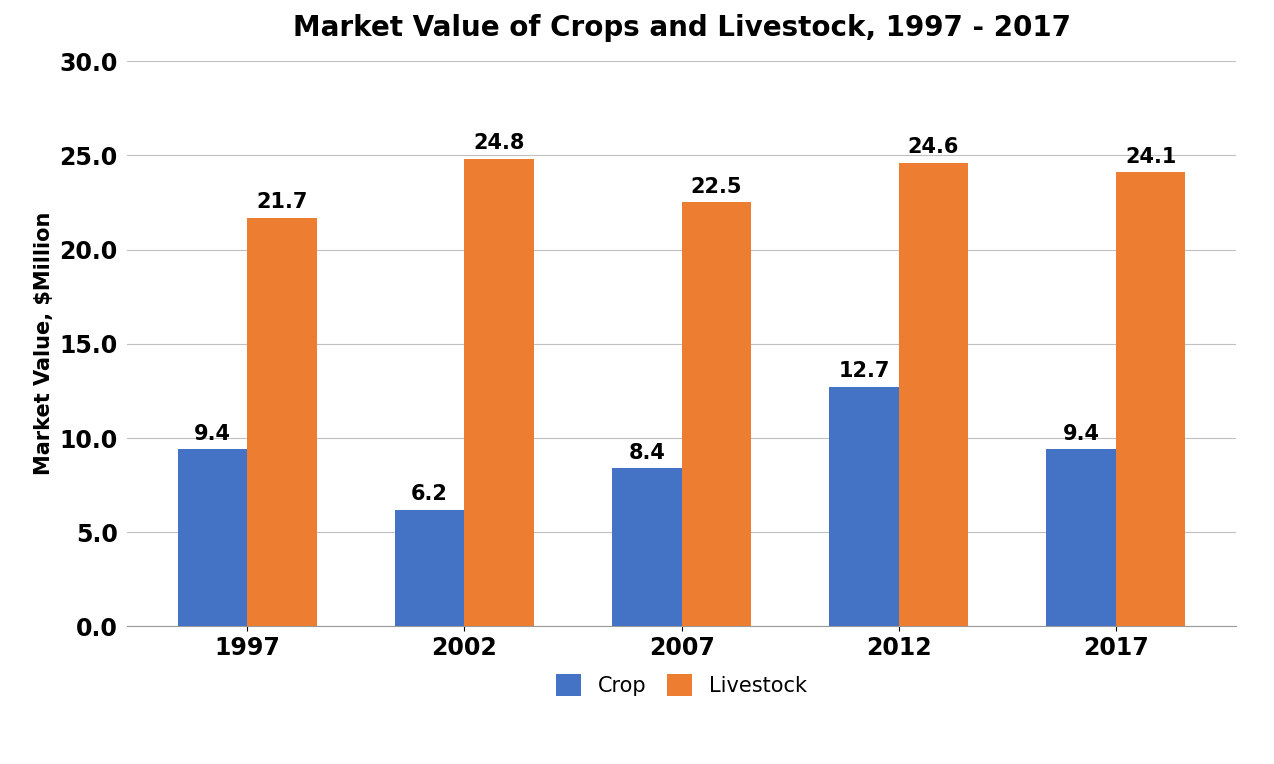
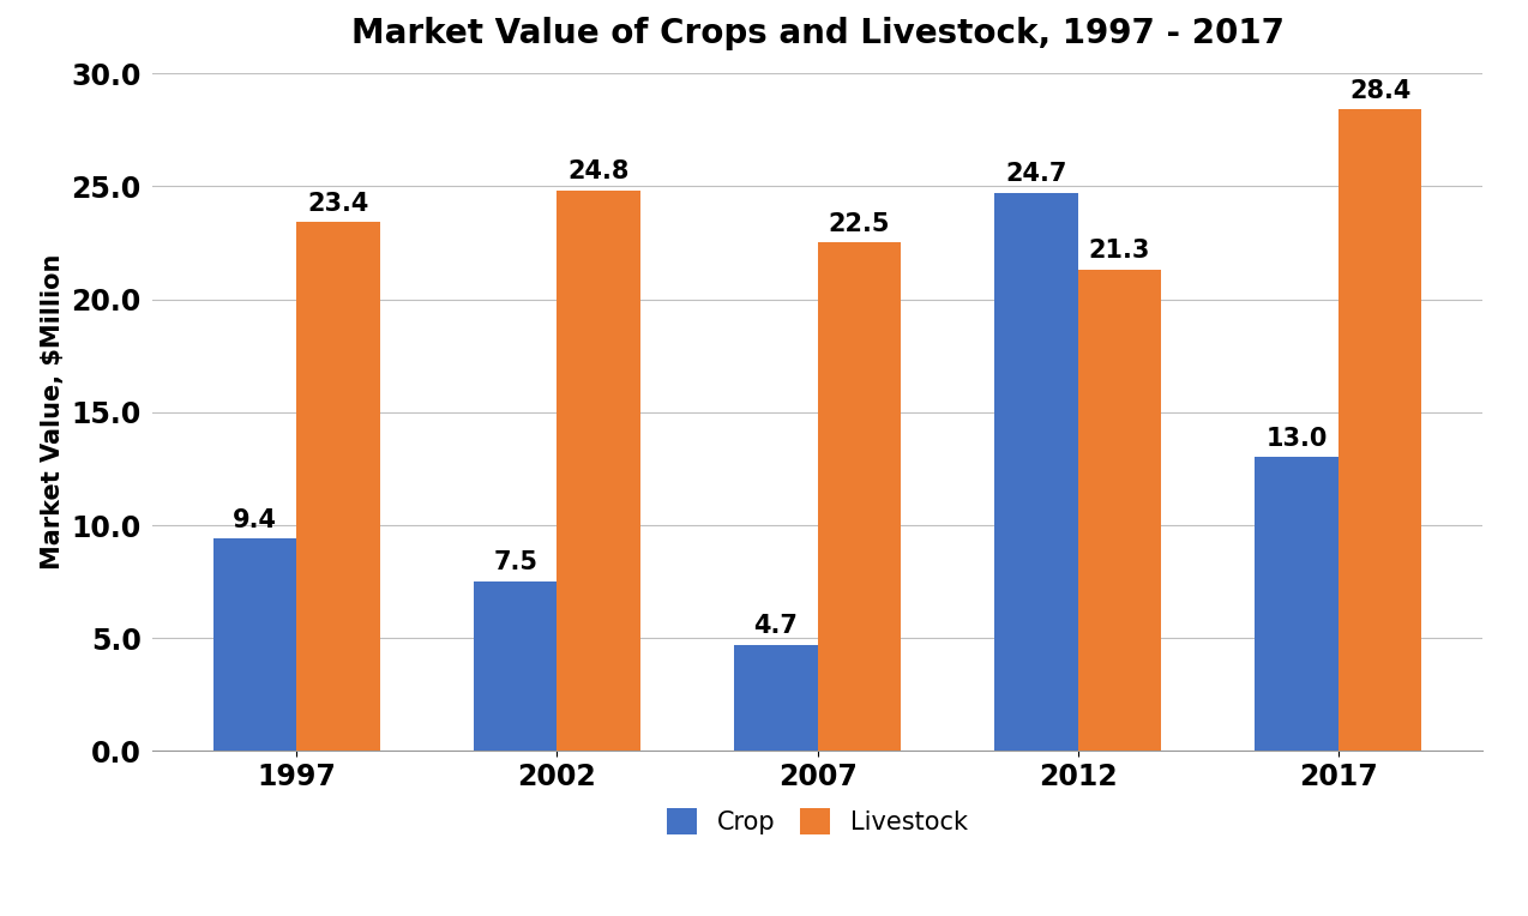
Livestock/1997: 21.7 -> 23.4
Crop/2002: 6.2 -> 7.5
Crop/2007: 8.4 -> 4.7
Crop/2012: 12.7 -> 24.7
Livestock/2012: 24.6 -> 21.3
Crop/2017: 9.4 -> 13.0
Livestock/2017: 24.1 -> 28.4
